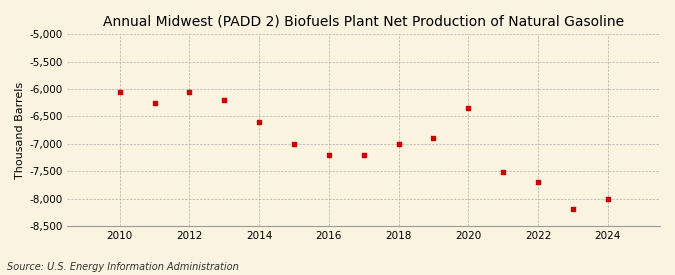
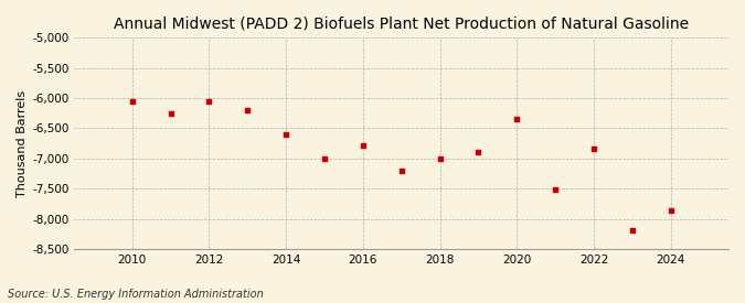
2016: -7,200 -> -6,780
2022: -7,700 -> -6,840
2024: -8,000 -> -7,860
